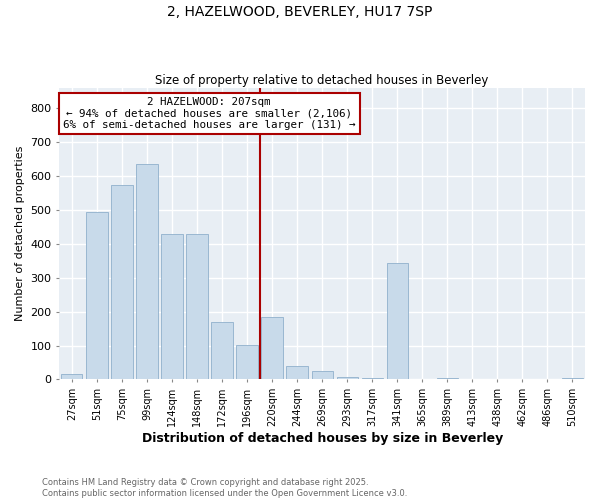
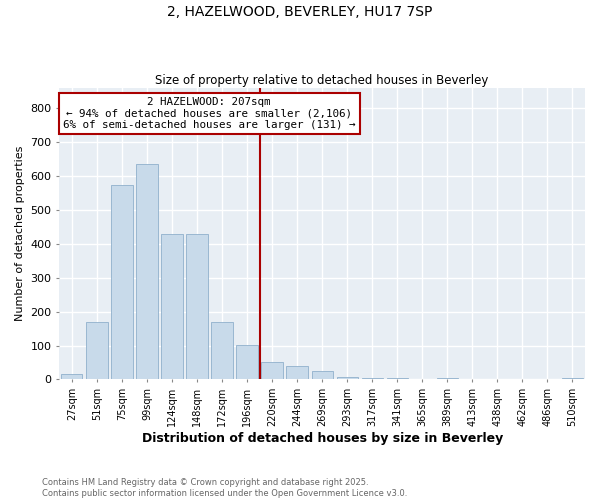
51sqm: 495 -> 170
220sqm: 185 -> 50
341sqm: 345 -> 3
